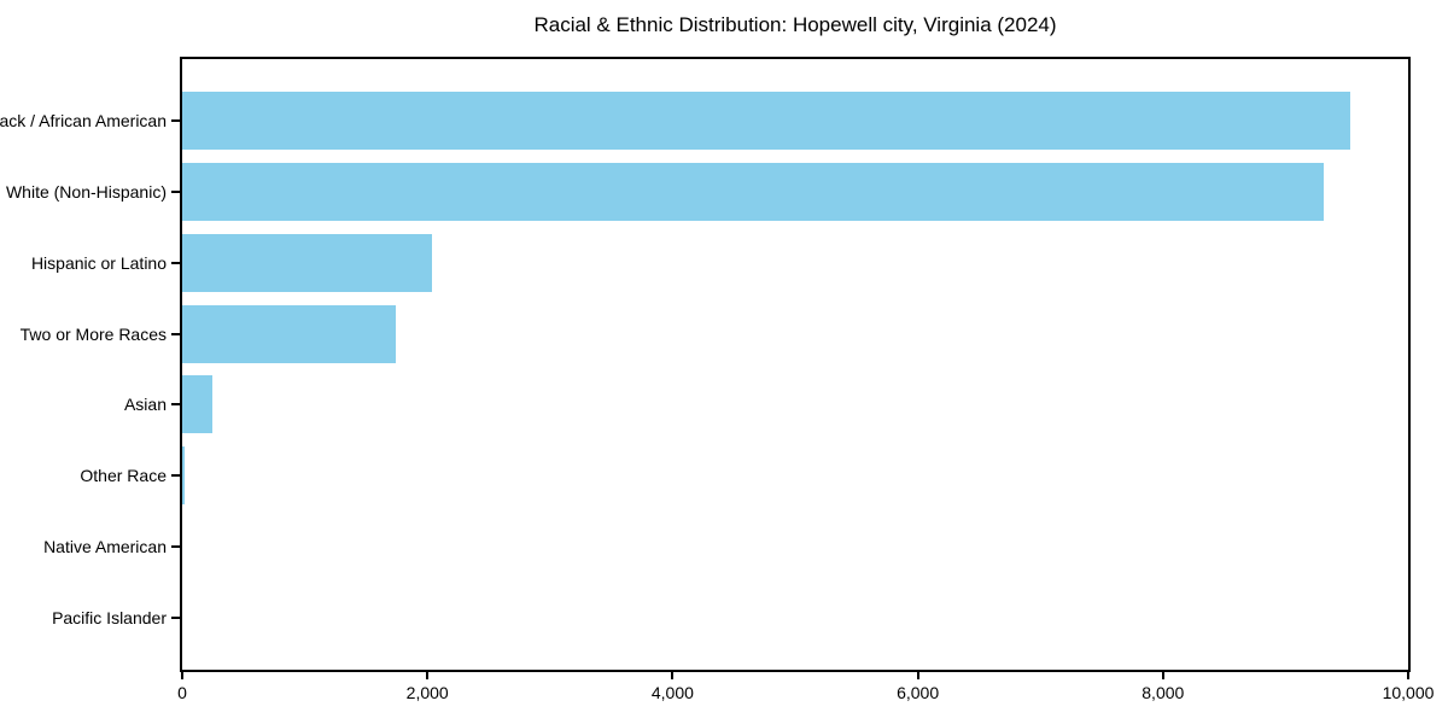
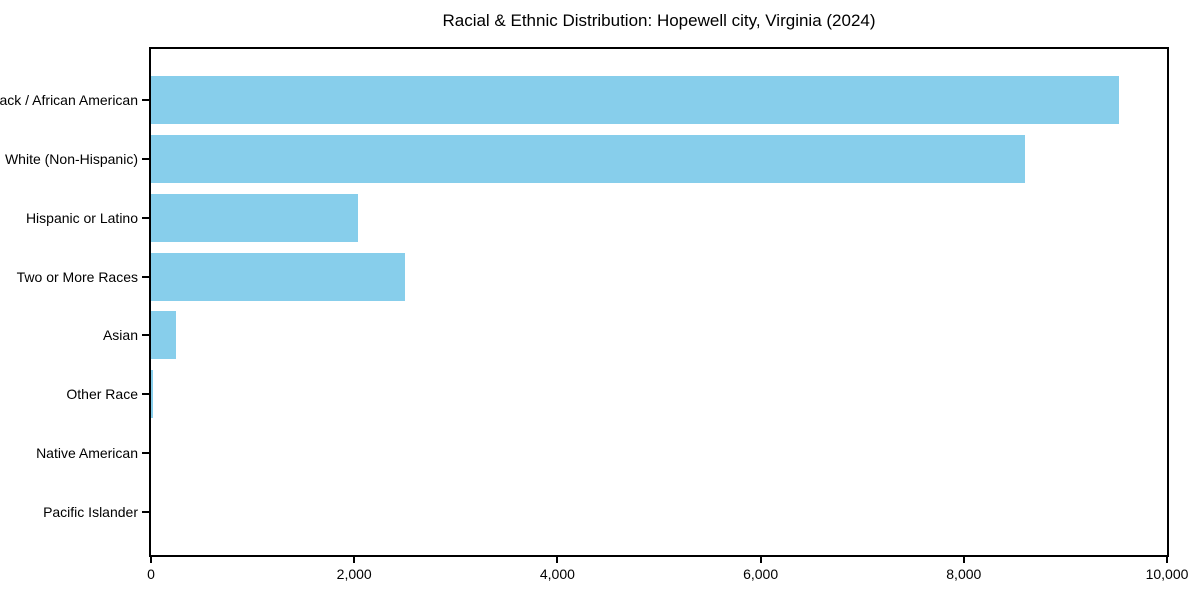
White (Non-Hispanic): 9300 -> 8600
Two or More Races: 1700 -> 2500
